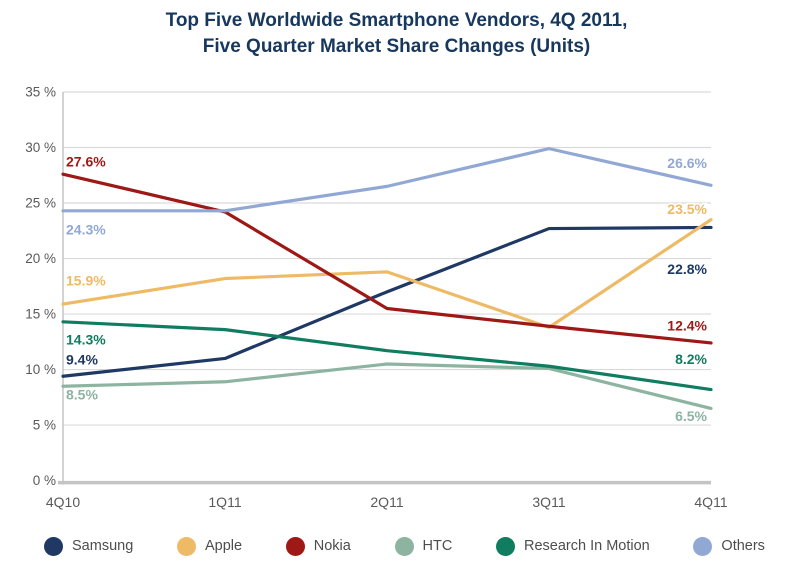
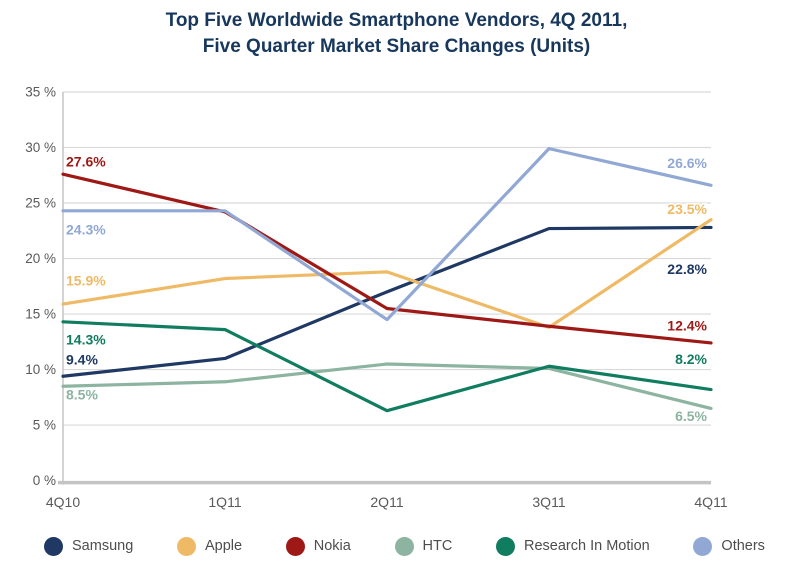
Research In Motion/2Q11: 11.7% -> 6.3%
Others/2Q11: 26.5% -> 14.5%
